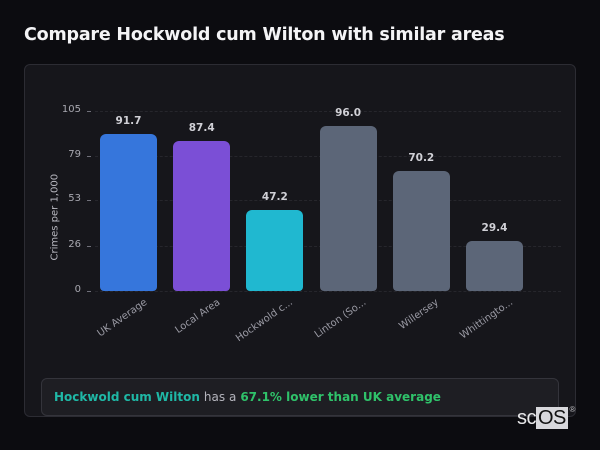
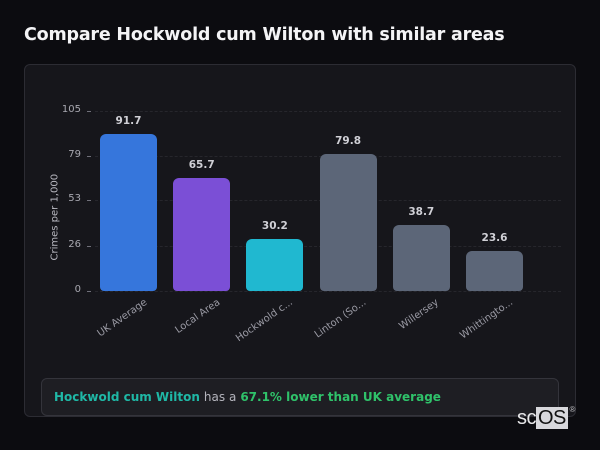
Local Area: 87.4 -> 65.7
Hockwold c...: 47.2 -> 30.2
Linton (So...: 96.0 -> 79.8
Willersey: 70.2 -> 38.7
Whittingto...: 29.4 -> 23.6
